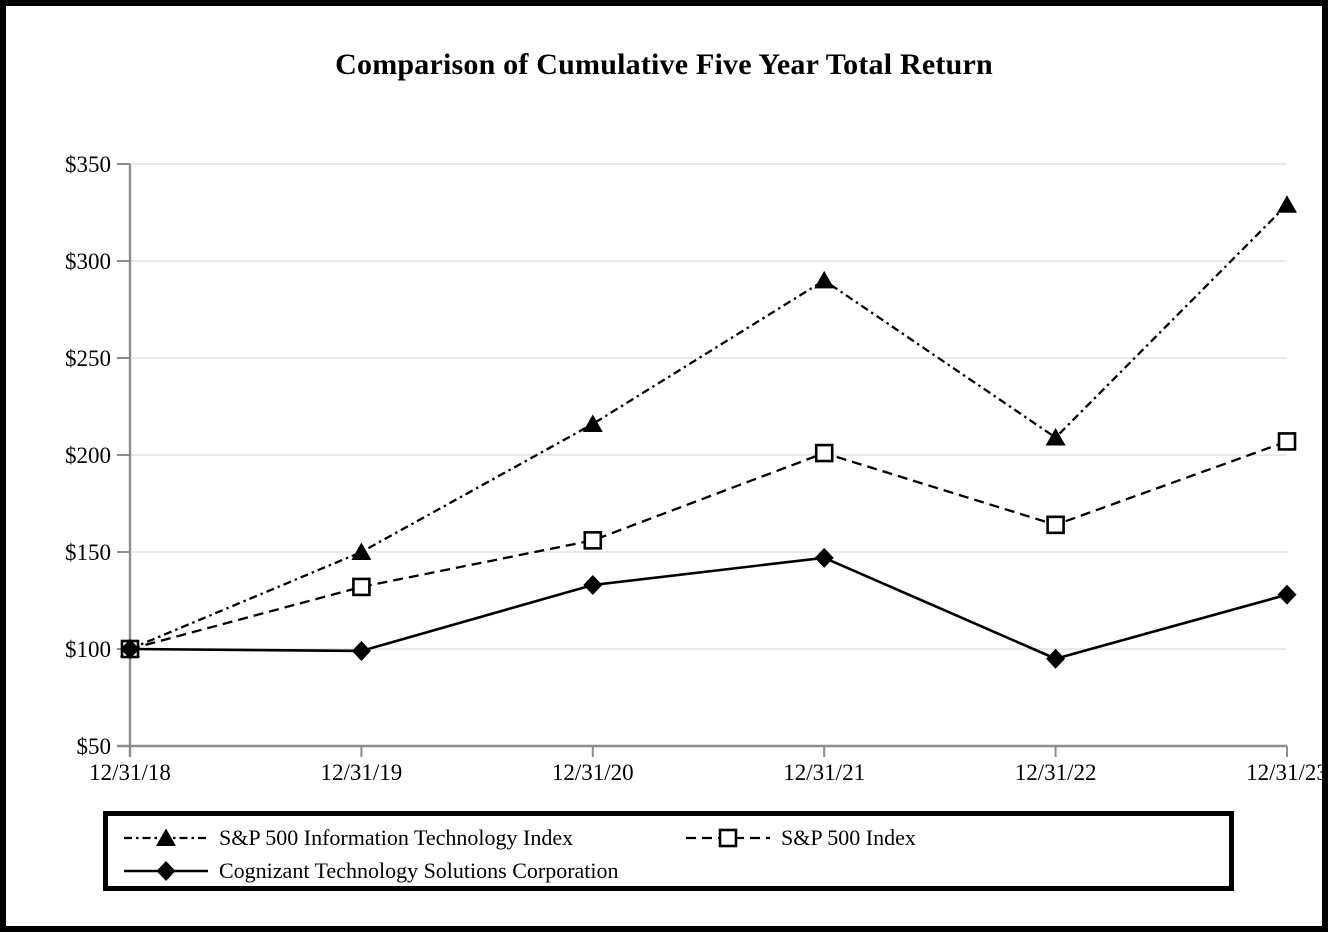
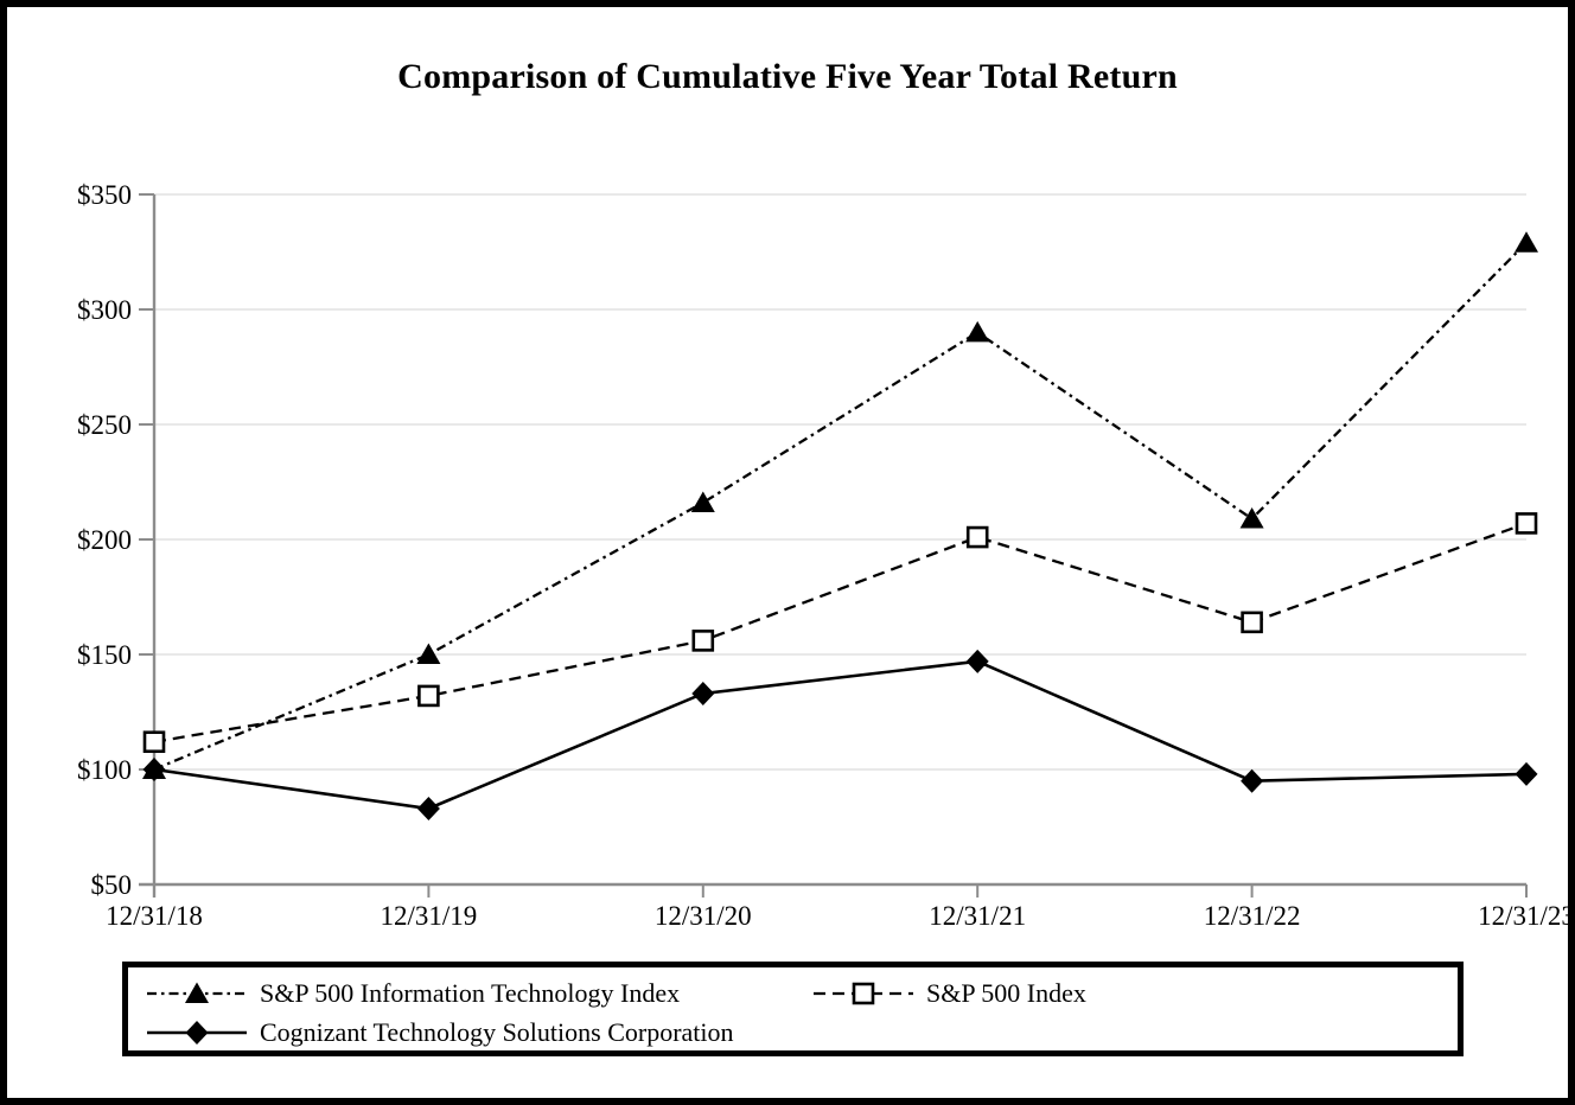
S&P 500 Index/12/31/18: $100 -> $112
Cognizant Technology Solutions Corporation/12/31/19: $99 -> $83
Cognizant Technology Solutions Corporation/12/31/23: $128 -> $98
